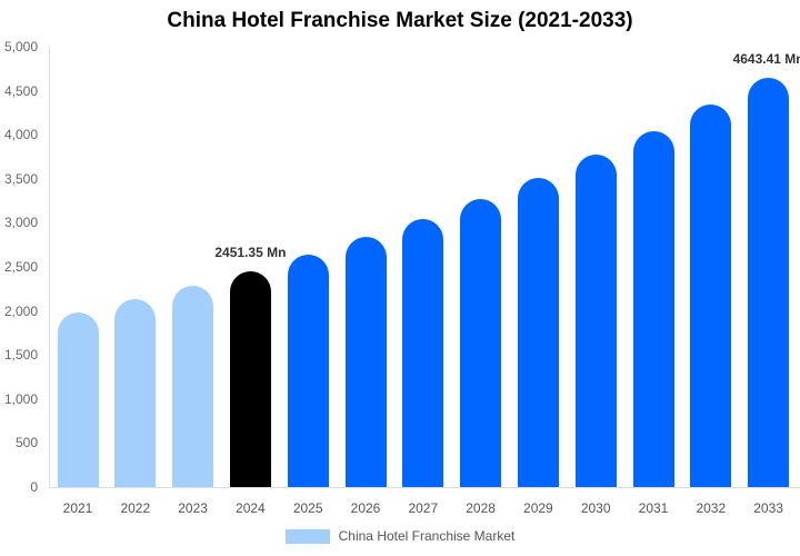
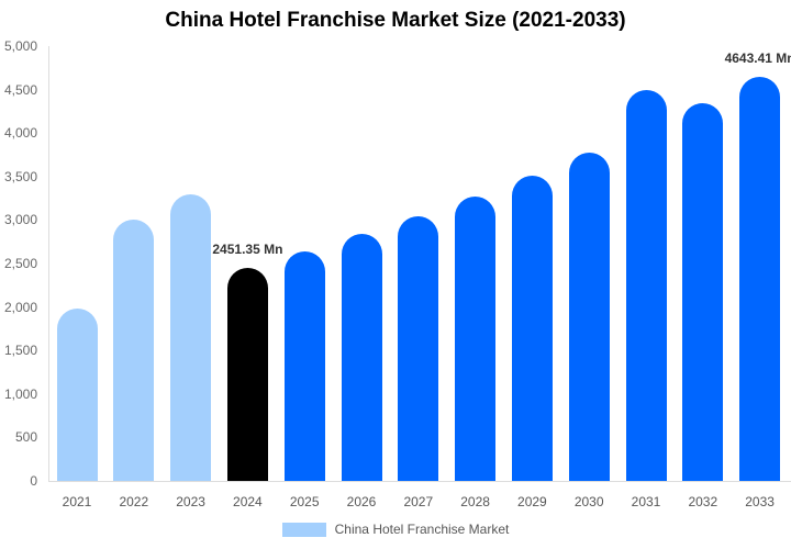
2022: 2100 -> 3000
2023: 2300 -> 3300
2031: 4000 -> 4500
